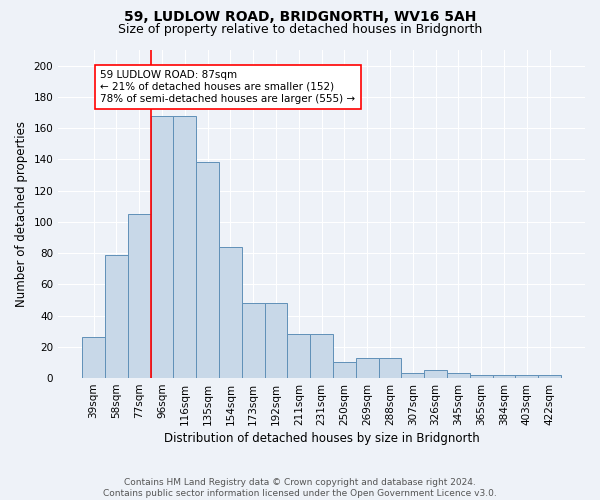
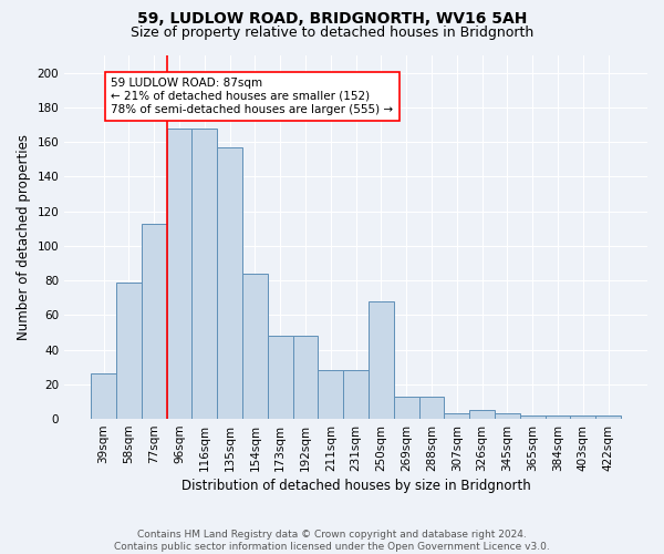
77sqm: 105 -> 113
135sqm: 138 -> 157
250sqm: 10 -> 68
